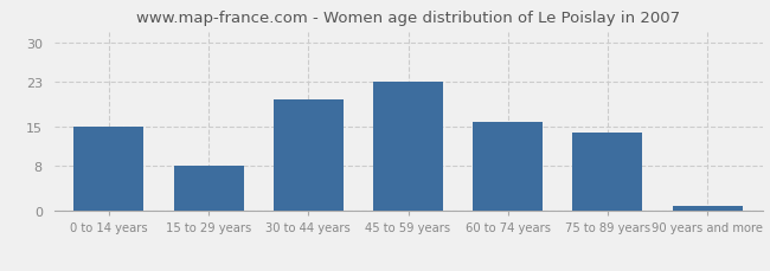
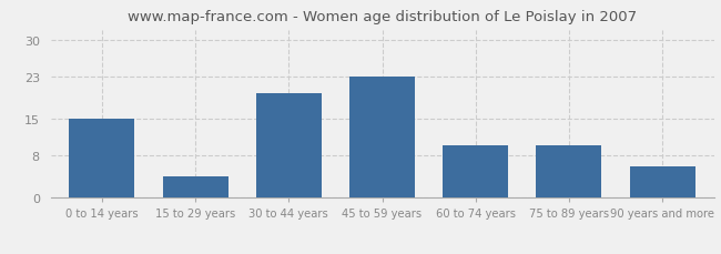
15 to 29 years: 8 -> 4
60 to 74 years: 16 -> 10
75 to 89 years: 14 -> 10
90 years and more: 1 -> 6
